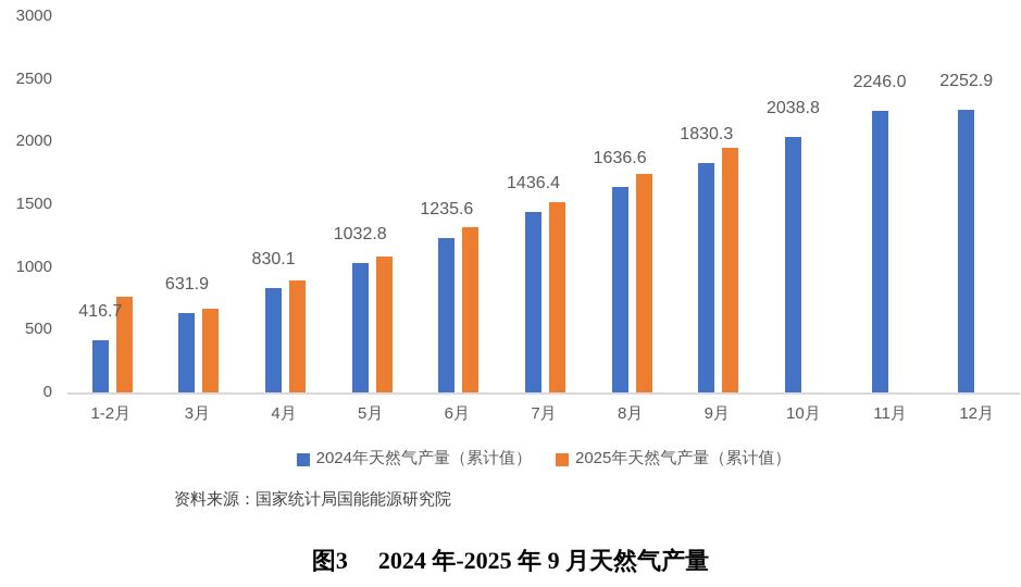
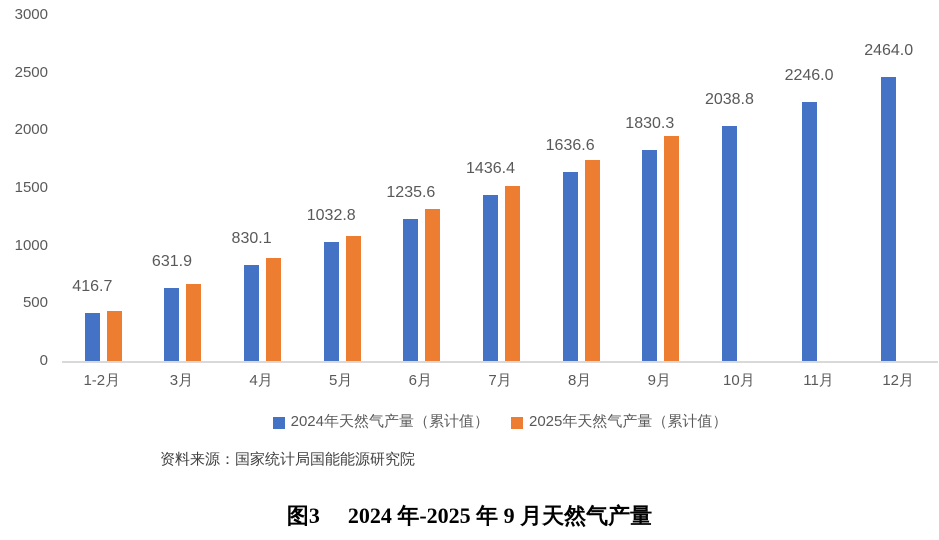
2025年天然气产量（累计值）/1-2月: 760 -> 440
2024年天然气产量（累计值）/12月: 2252.9 -> 2464.0
